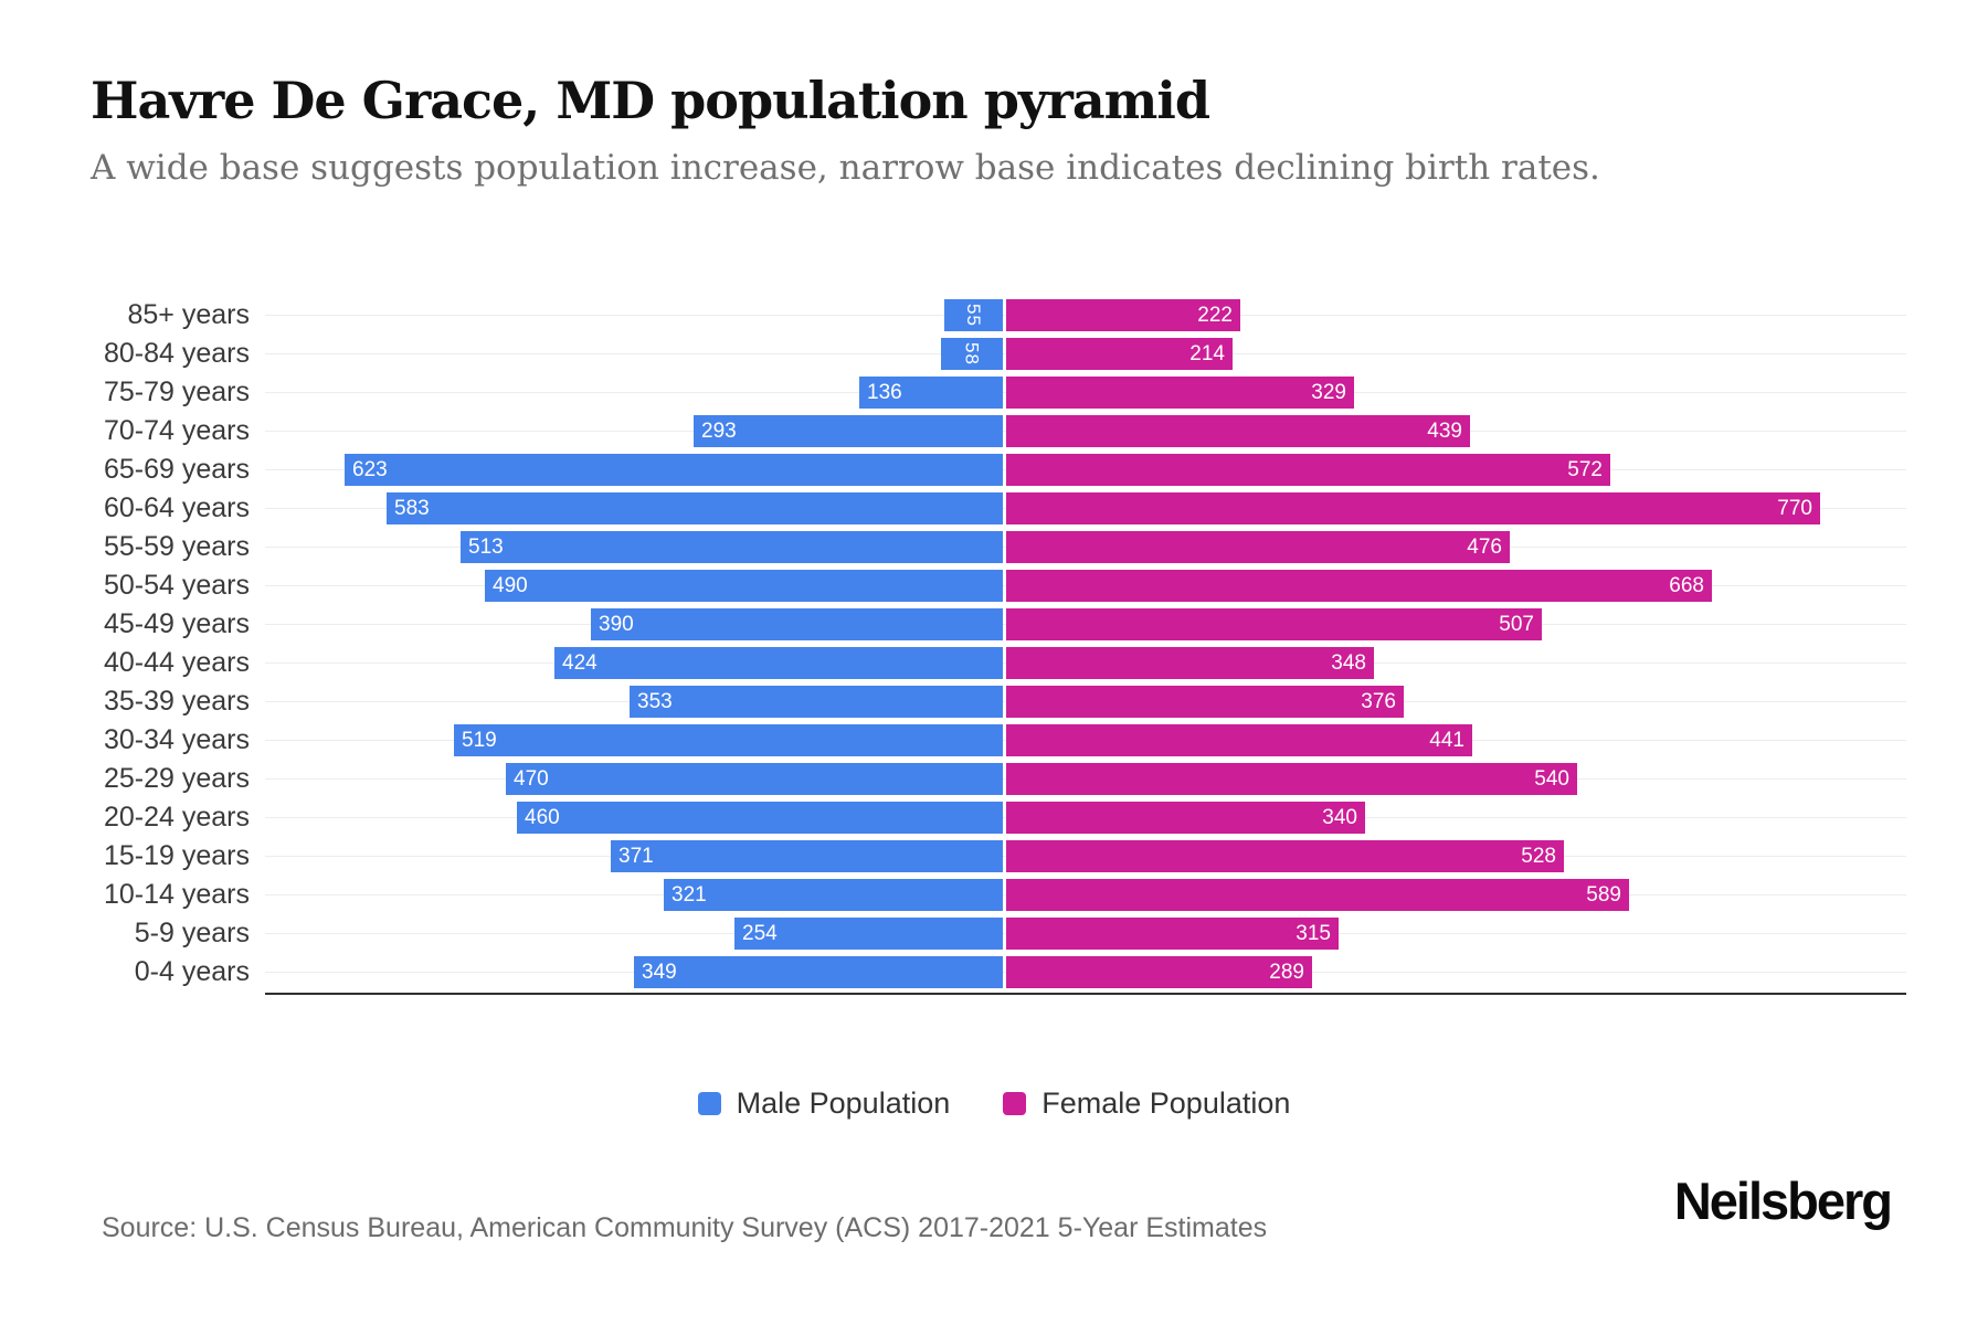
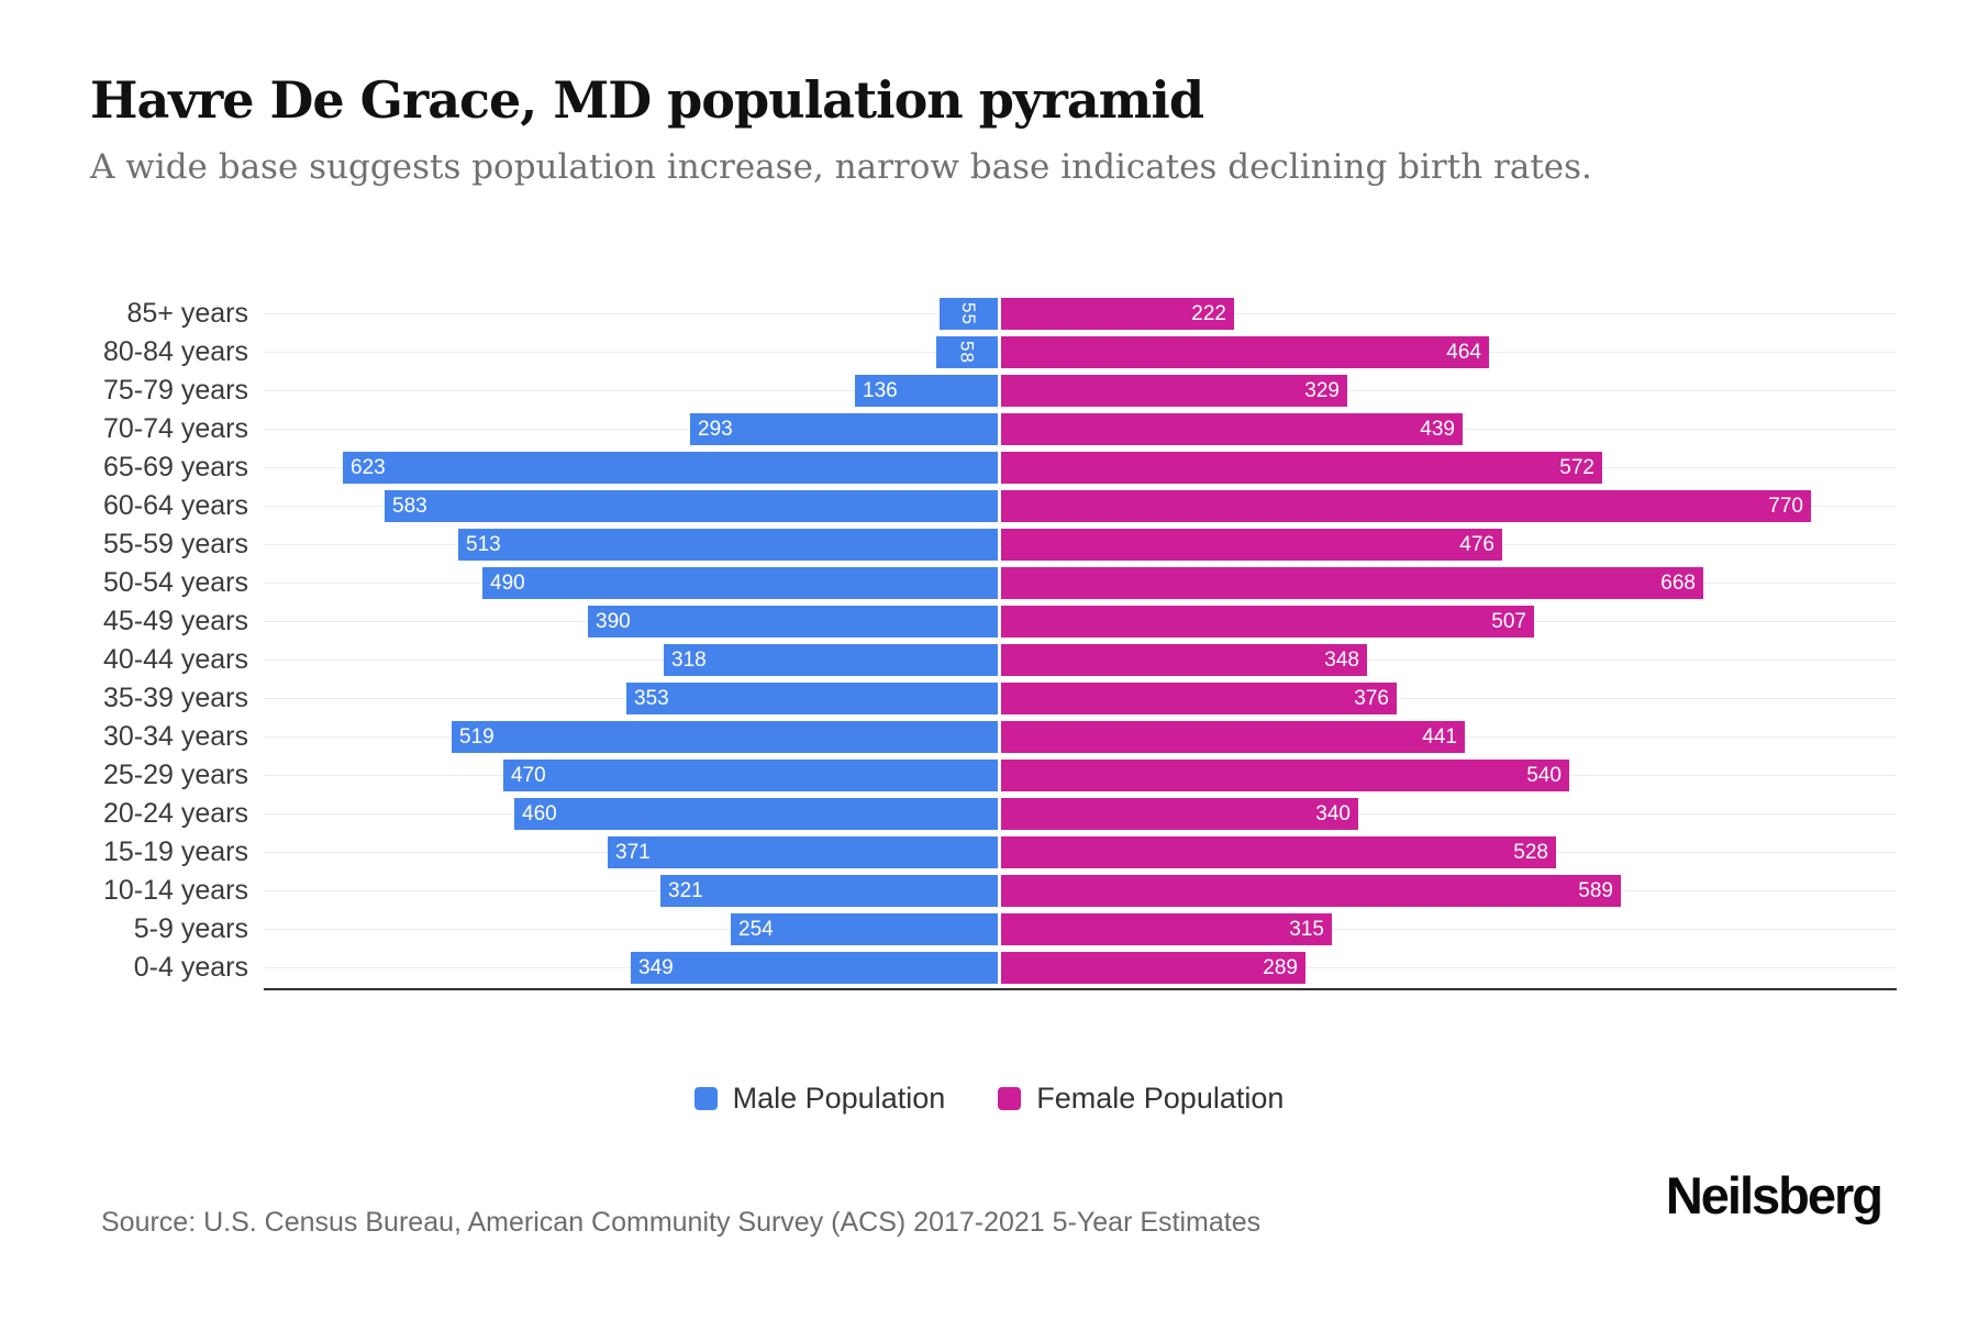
Female Population/80-84 years: 214 -> 464
Male Population/40-44 years: 424 -> 318
